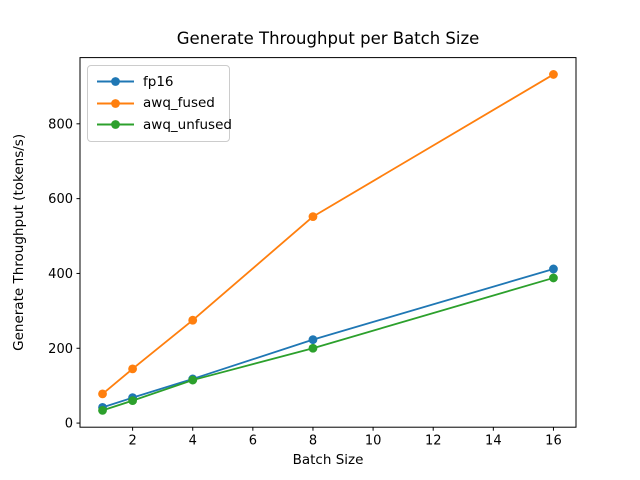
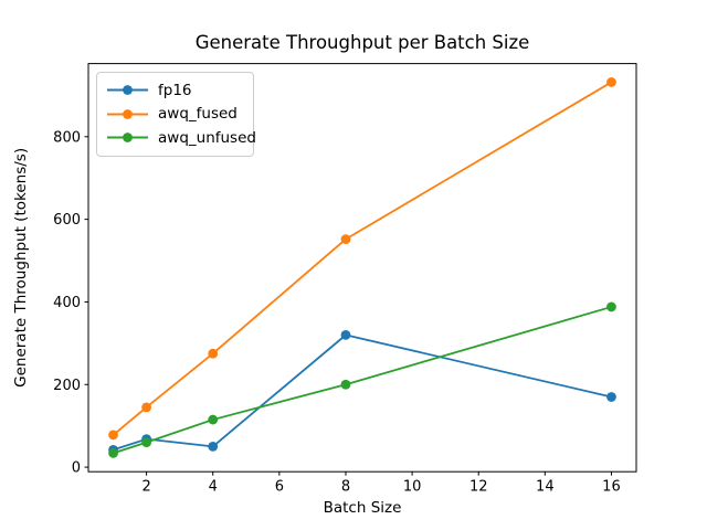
fp16/4: 120 -> 50
fp16/8: 220 -> 320
fp16/16: 410 -> 170
